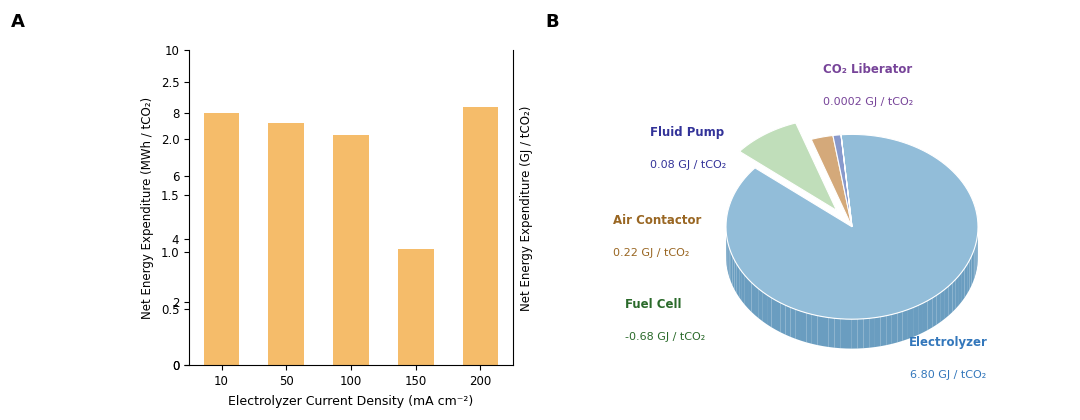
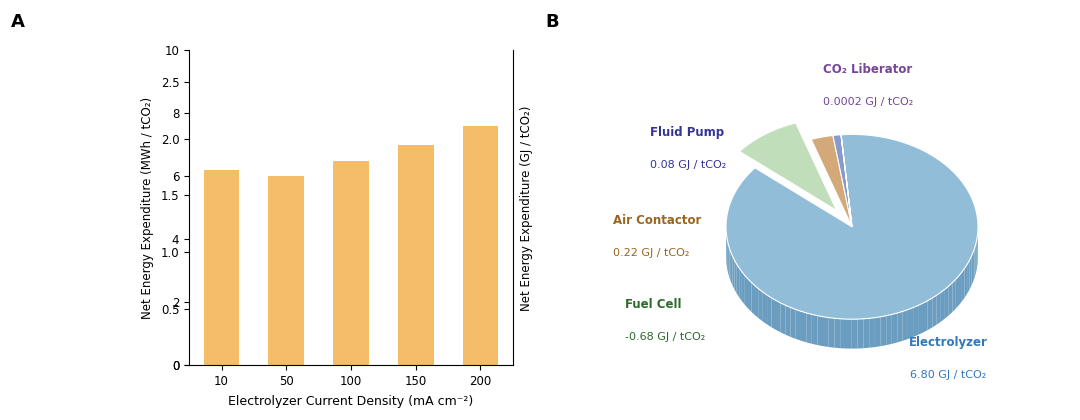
10: 8.0 -> 6.2
50: 7.7 -> 6.0
100: 7.3 -> 6.5
150: 3.7 -> 7.0
200: 8.2 -> 7.6
